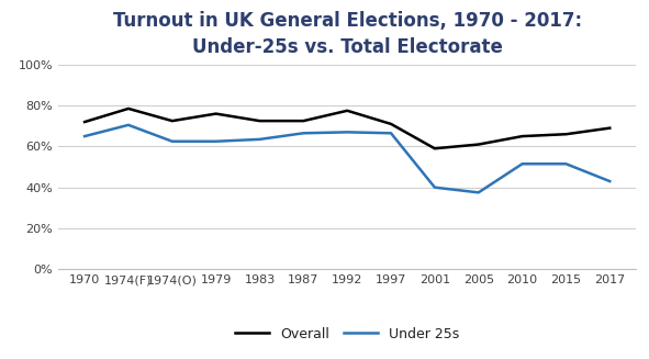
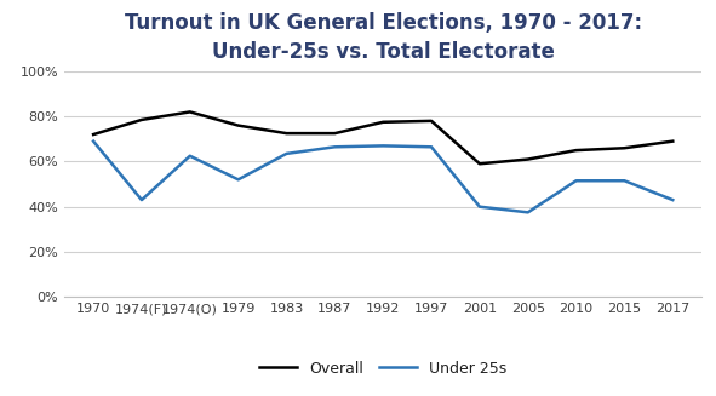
Under 25s/1970: 65% -> 69%
Under 25s/1974(F): 70% -> 43%
Overall/1974(O): 72% -> 82%
Under 25s/1979: 62% -> 52%
Overall/1997: 71% -> 78%
